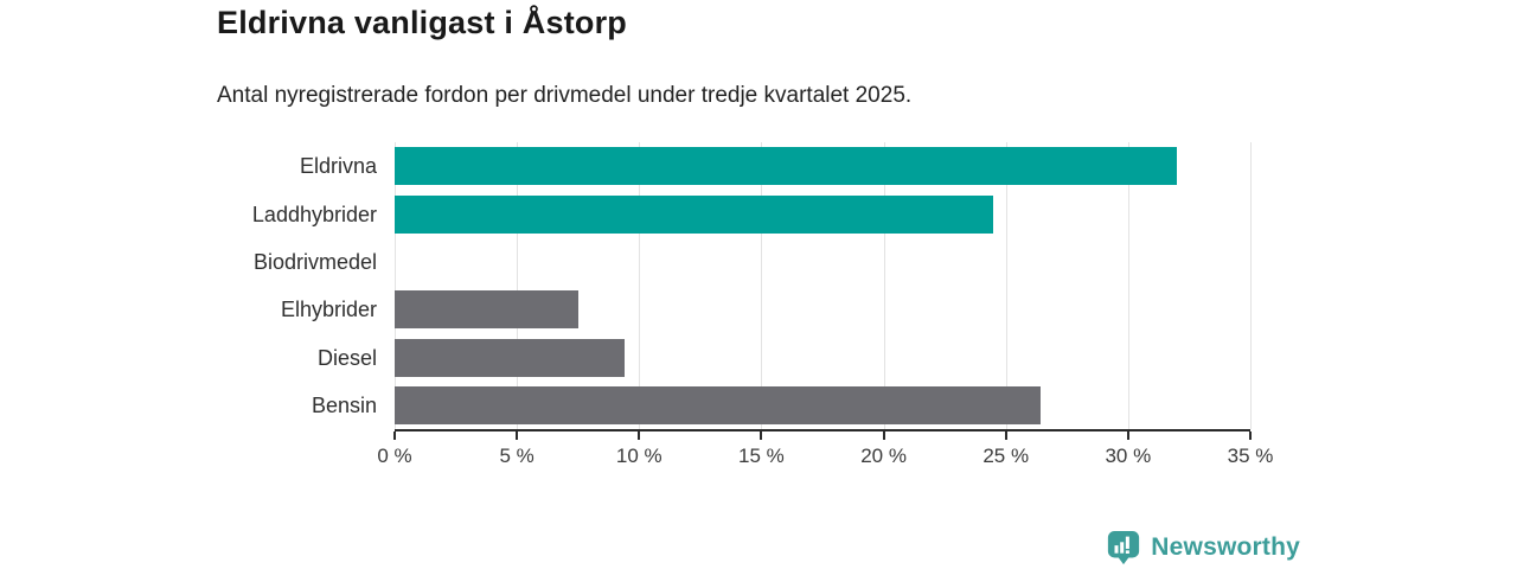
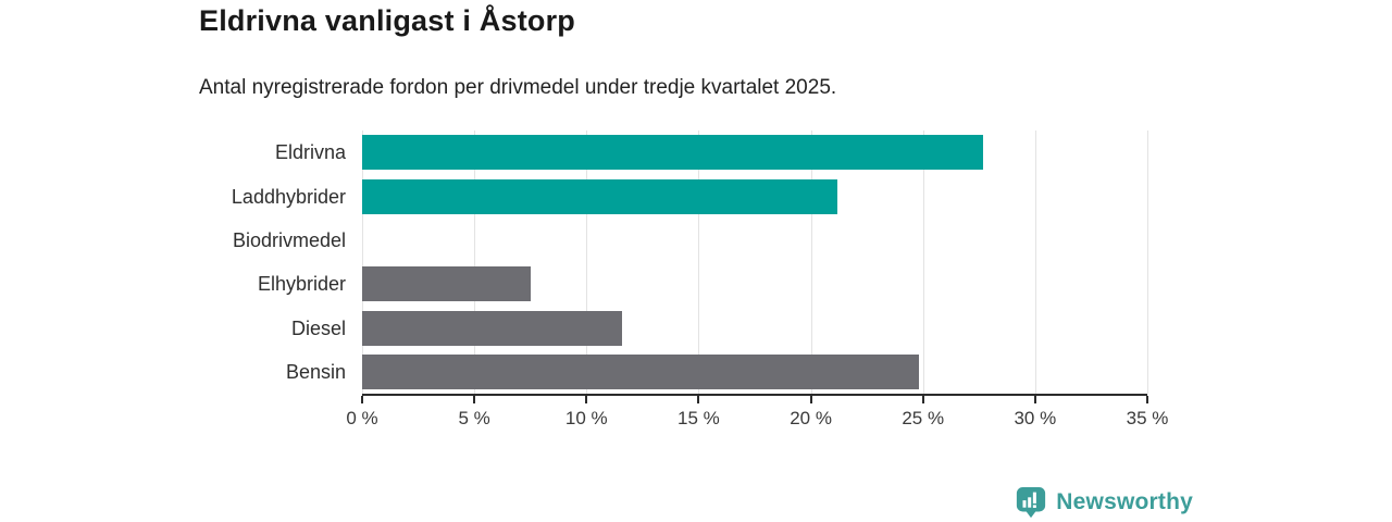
Eldrivna: 32.0% -> 27.7%
Laddhybrider: 24.5% -> 21.2%
Diesel: 9.4% -> 11.6%
Bensin: 26.4% -> 24.8%
